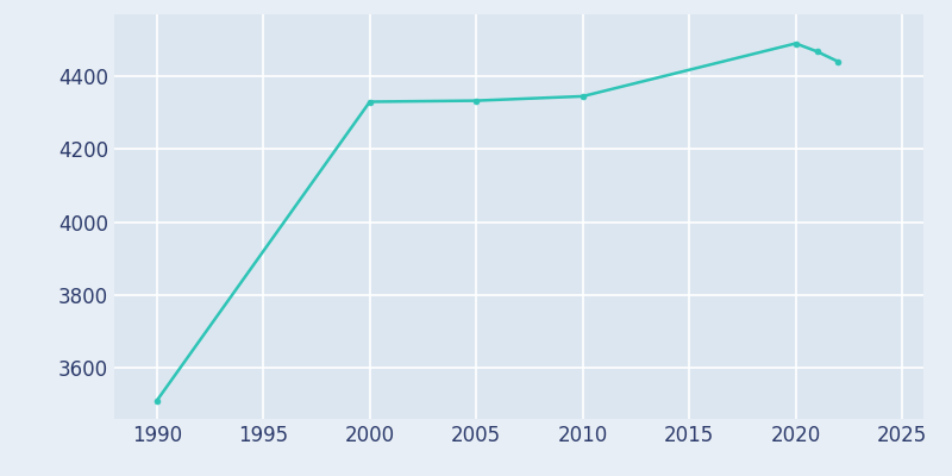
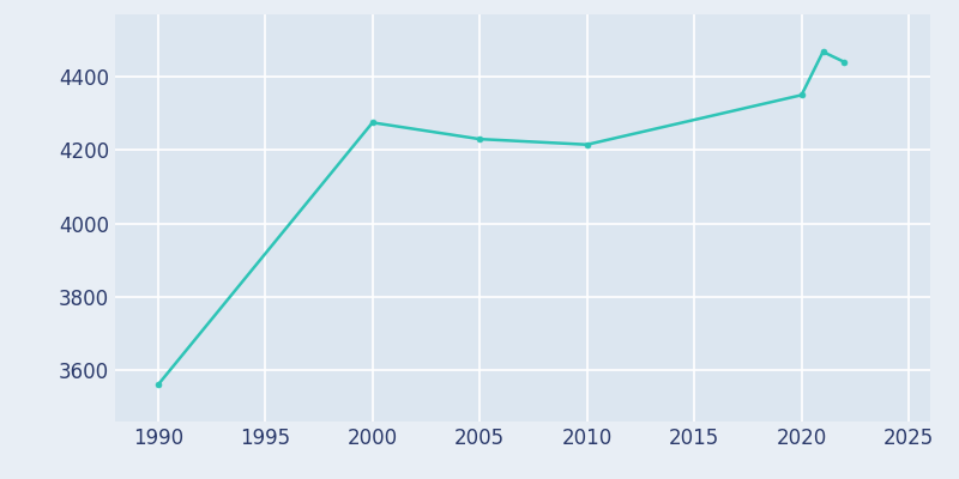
1990: 3510 -> 3560
2000: 4330 -> 4275
2005: 4333 -> 4230
2010: 4345 -> 4215
2020: 4490 -> 4350
